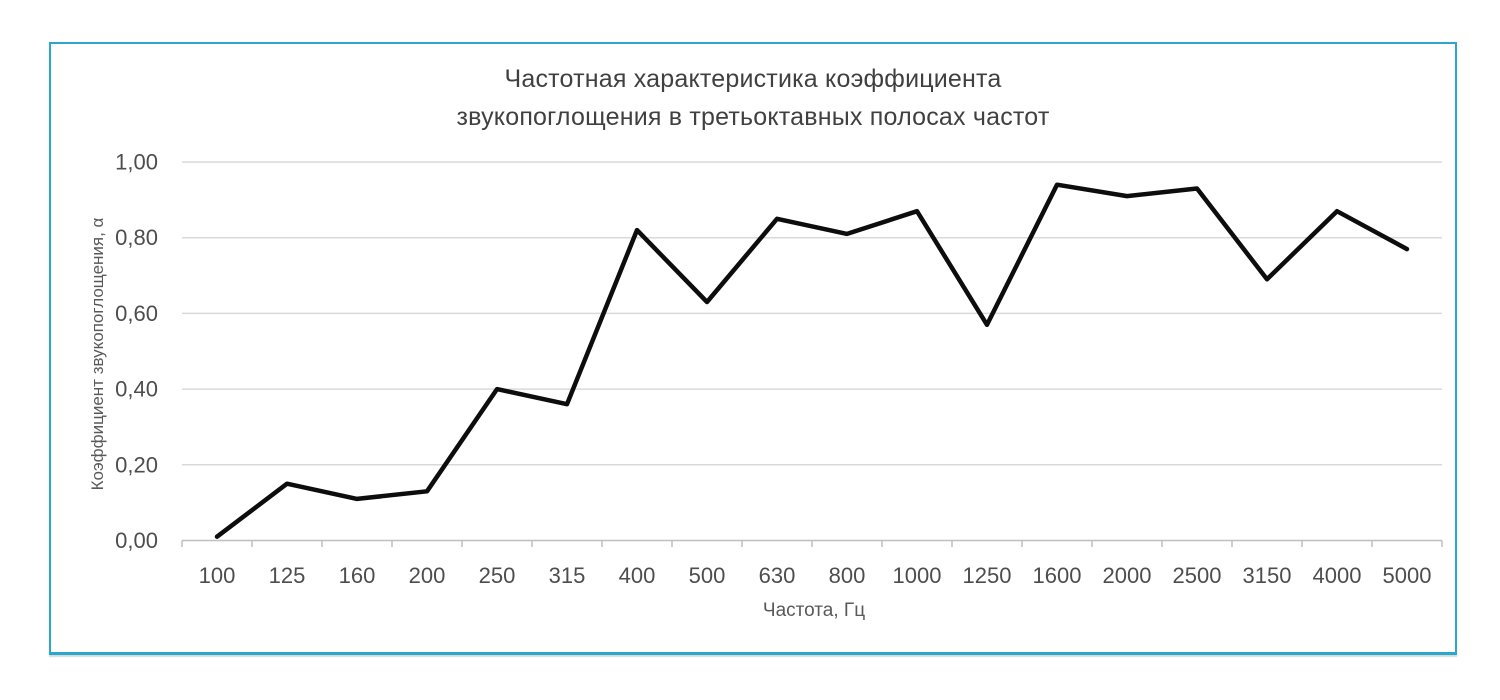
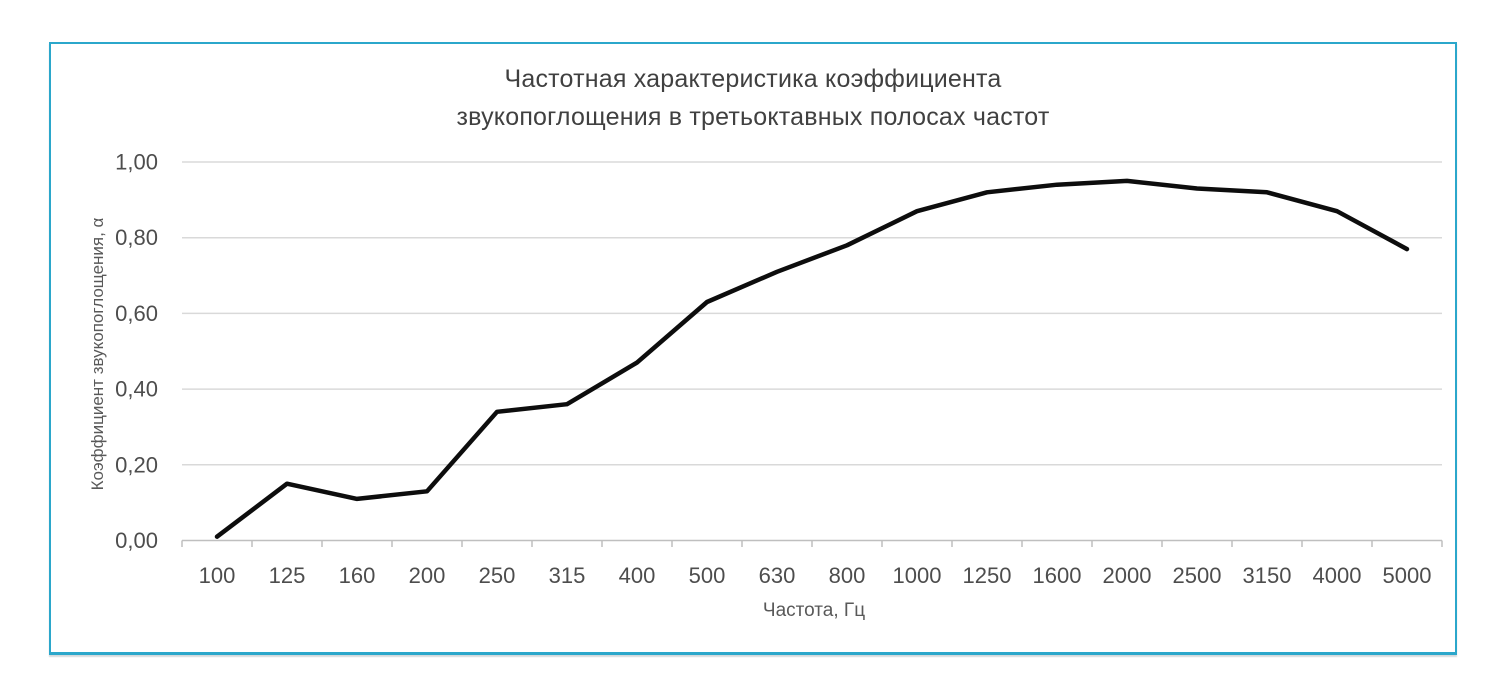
250: 0,40 -> 0,34
400: 0,82 -> 0,47
630: 0,85 -> 0,71
800: 0,81 -> 0,78
1250: 0,57 -> 0,92
2000: 0,91 -> 0,95
3150: 0,69 -> 0,92
